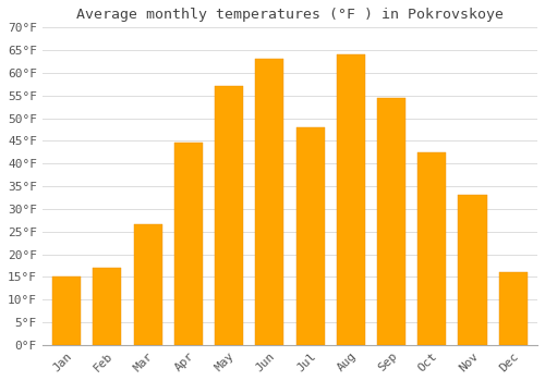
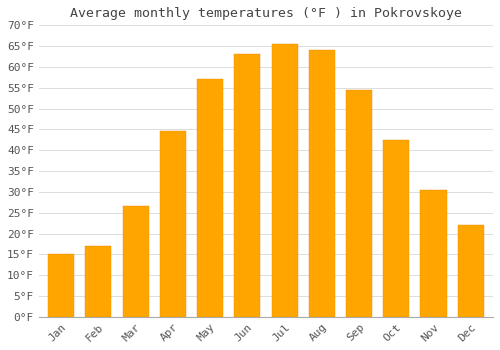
Jul: 48.0°F -> 65.5°F
Nov: 33.0°F -> 30.5°F
Dec: 16.0°F -> 22.0°F
